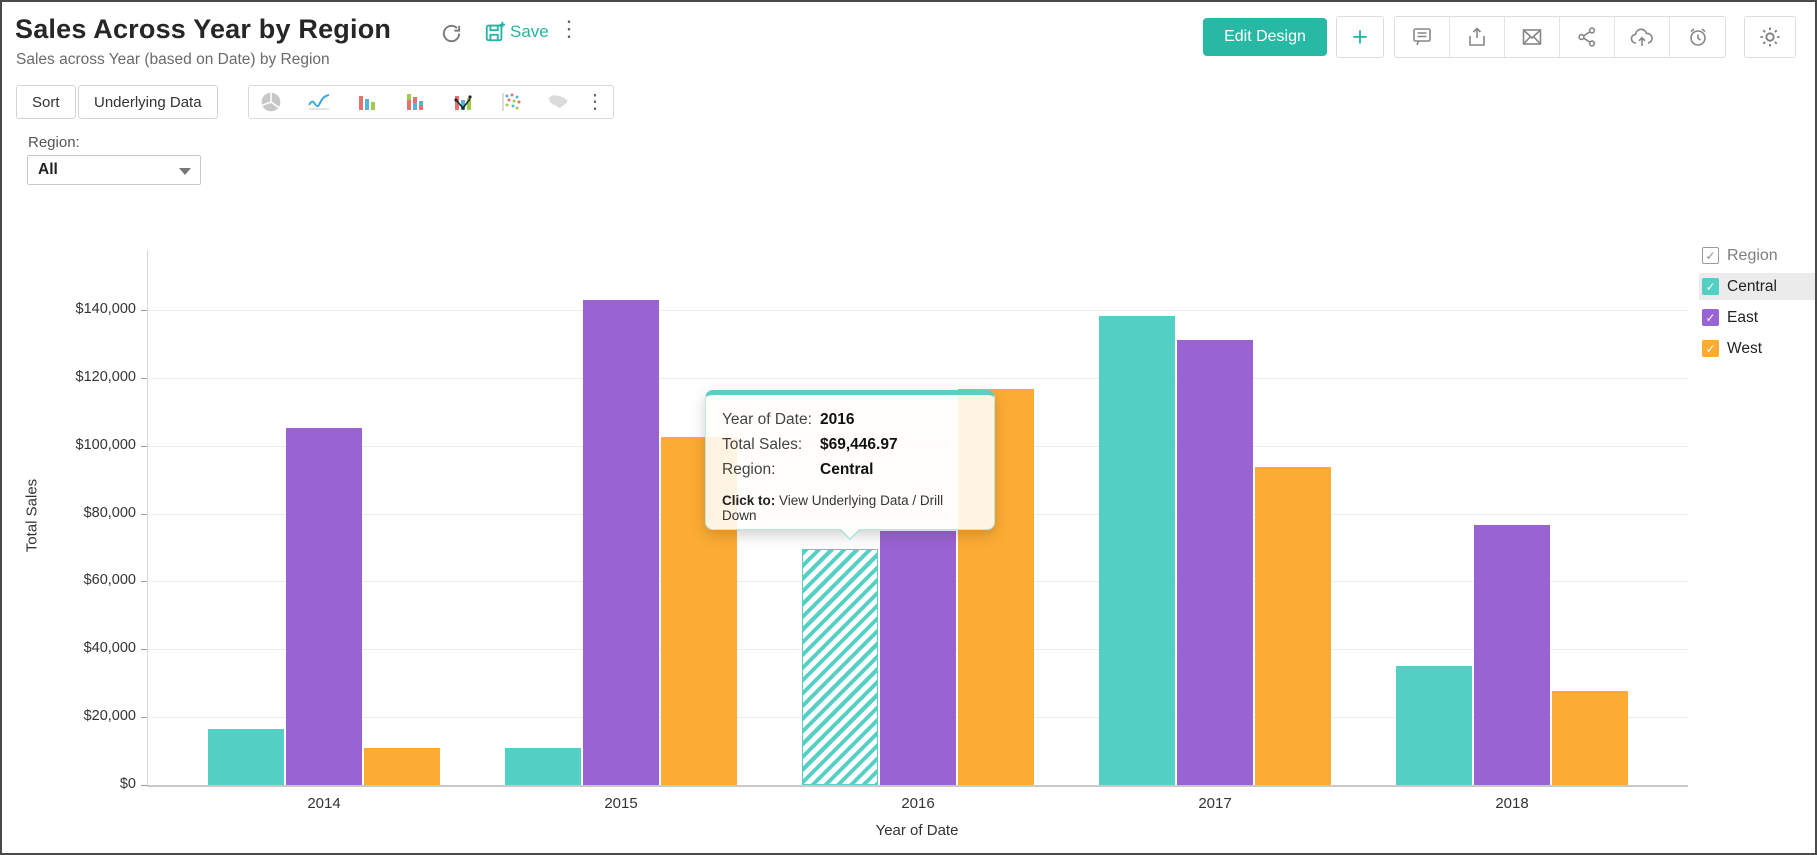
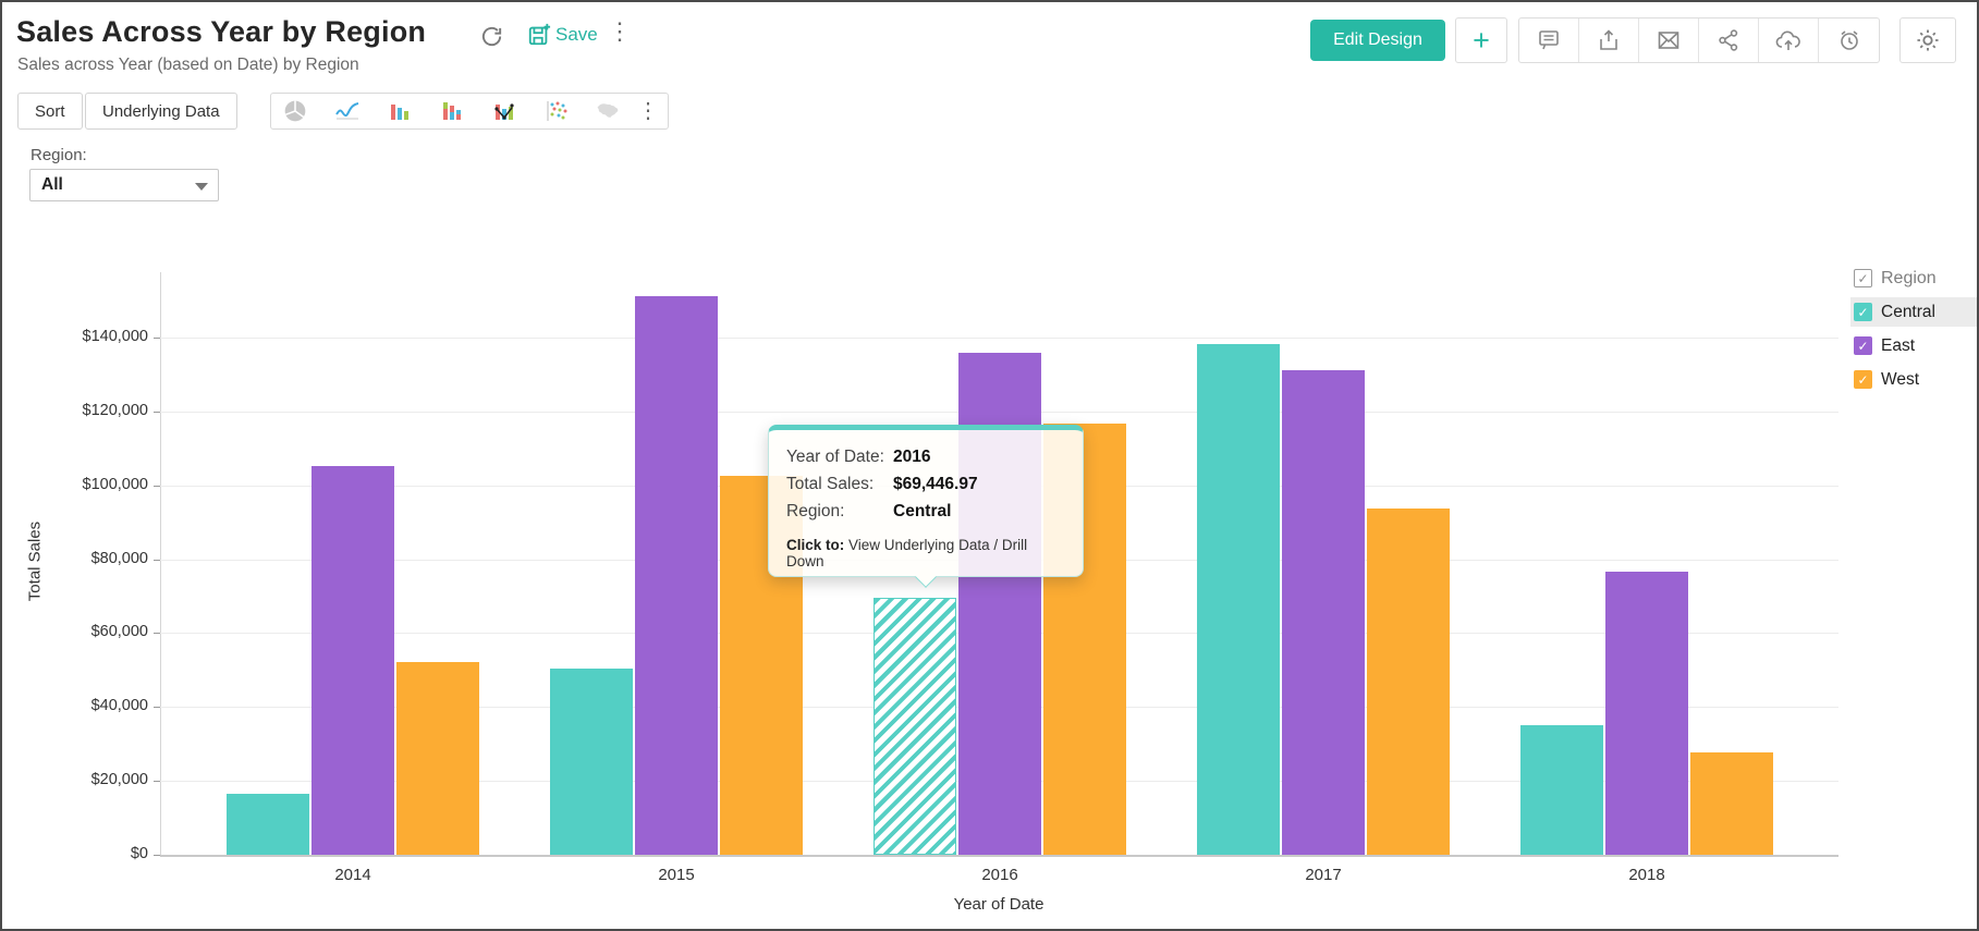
West/2014: $11000 -> $52000
Central/2015: $11000 -> $50000
East/2015: $143000 -> $151000
East/2016: $75000 -> $136000
